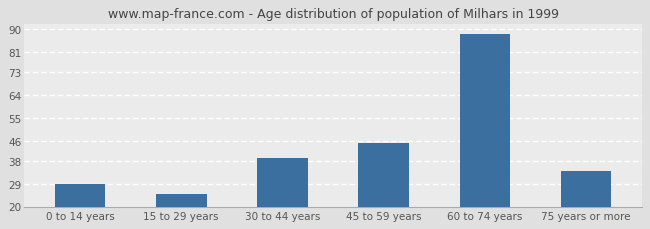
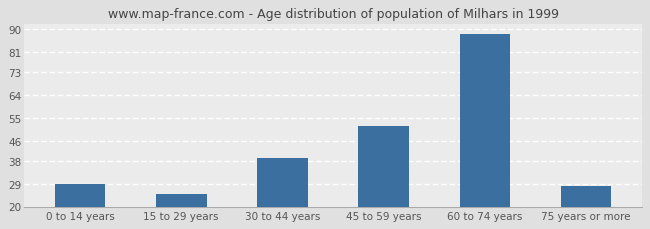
45 to 59 years: 45 -> 52
75 years or more: 34 -> 28
